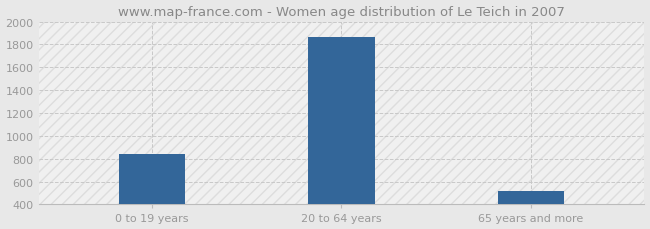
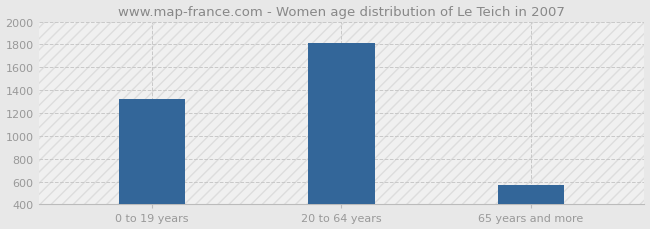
0 to 19 years: 840 -> 1320
20 to 64 years: 1860 -> 1810
65 years and more: 520 -> 570
